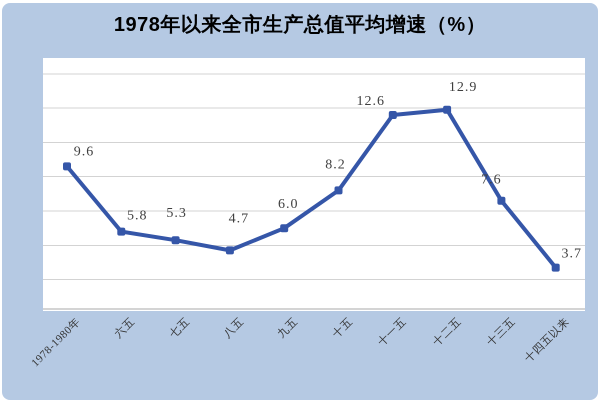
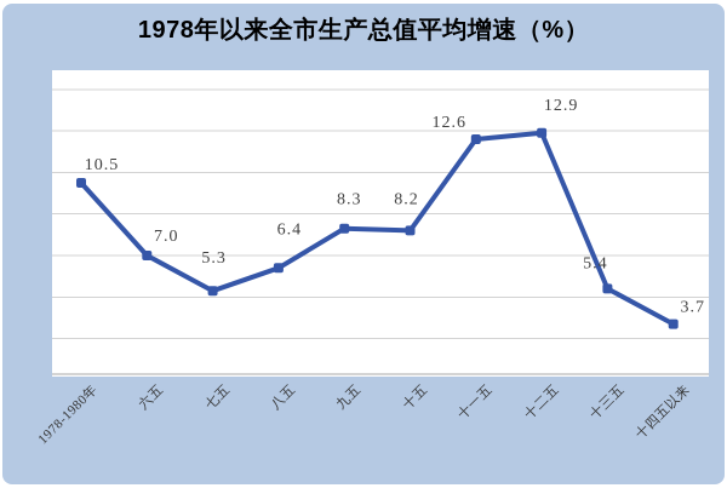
1978-1980年: 9.6 -> 10.5
六五: 5.8 -> 7.0
八五: 4.7 -> 6.4
九五: 6.0 -> 8.3
十三五: 7.6 -> 5.4
